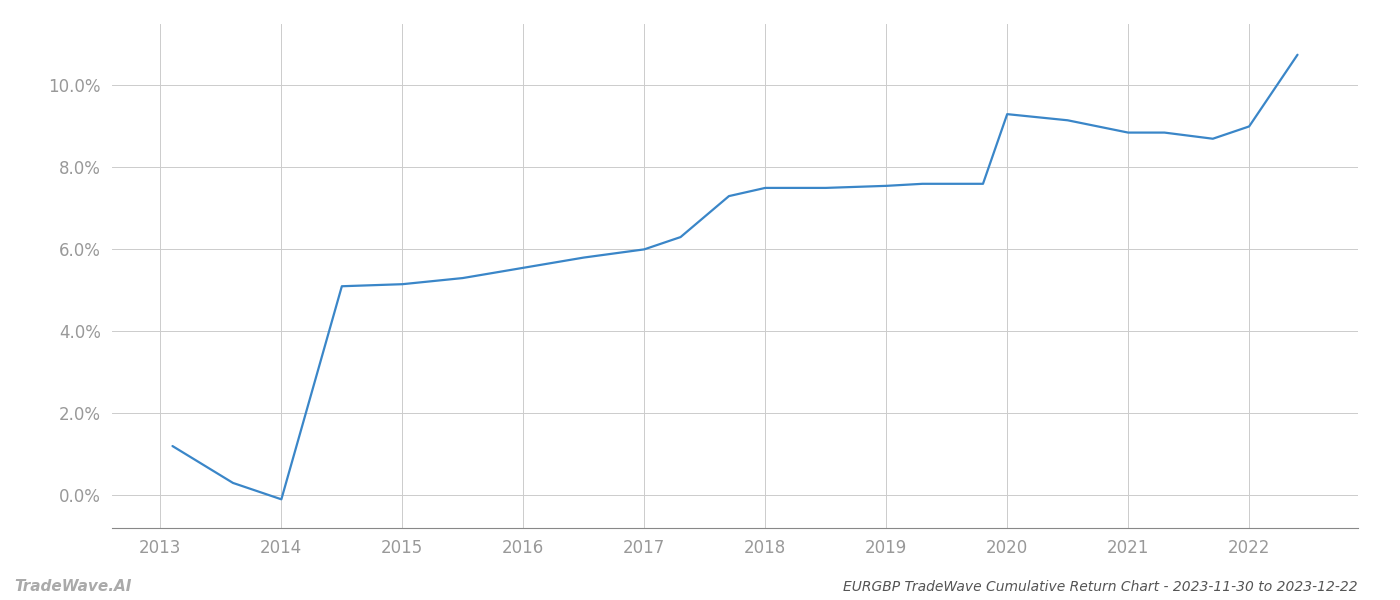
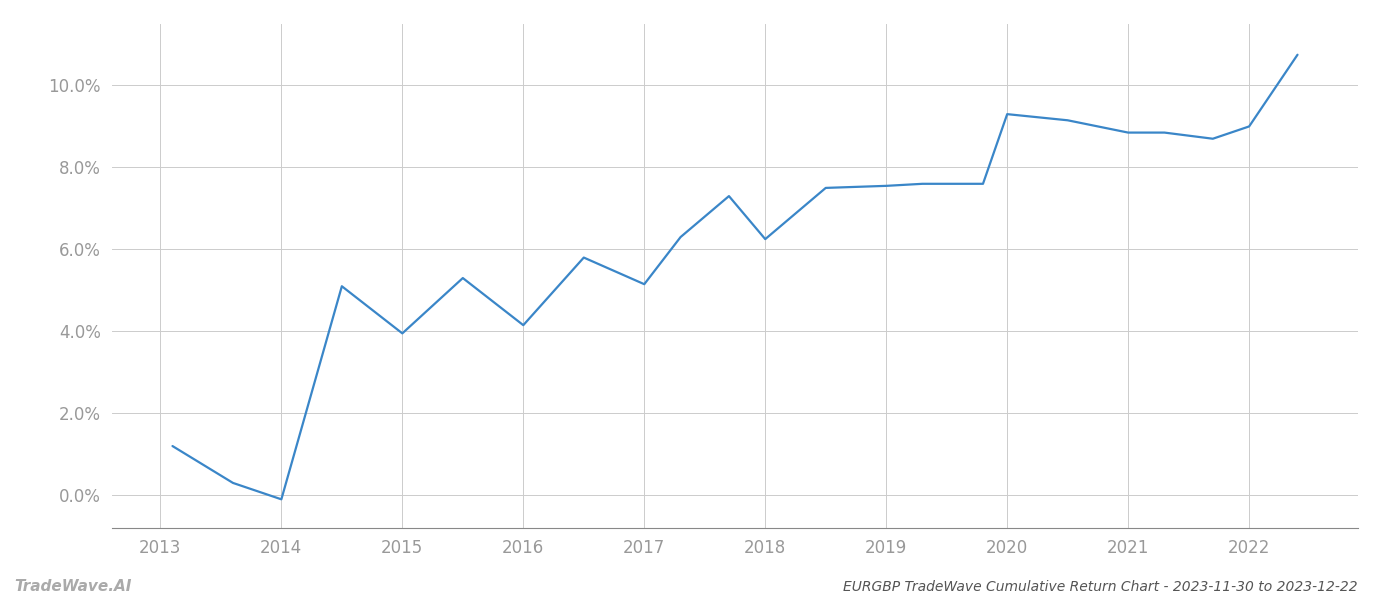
2015: 5.15% -> 3.95%
2016: 5.55% -> 4.15%
2017: 6.00% -> 5.15%
2018: 7.50% -> 6.25%
